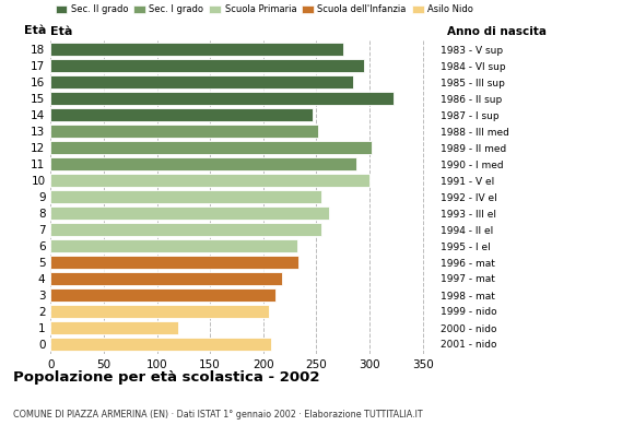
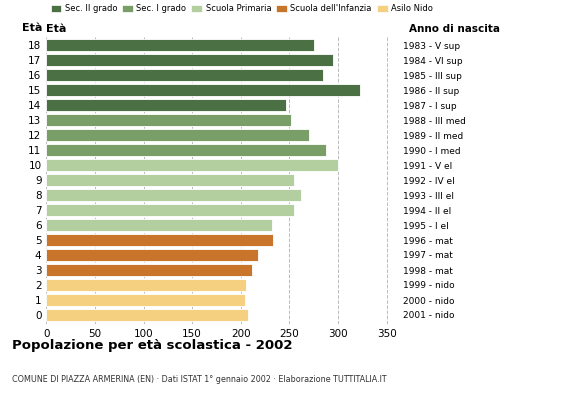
12: 302 -> 270
1: 120 -> 204
